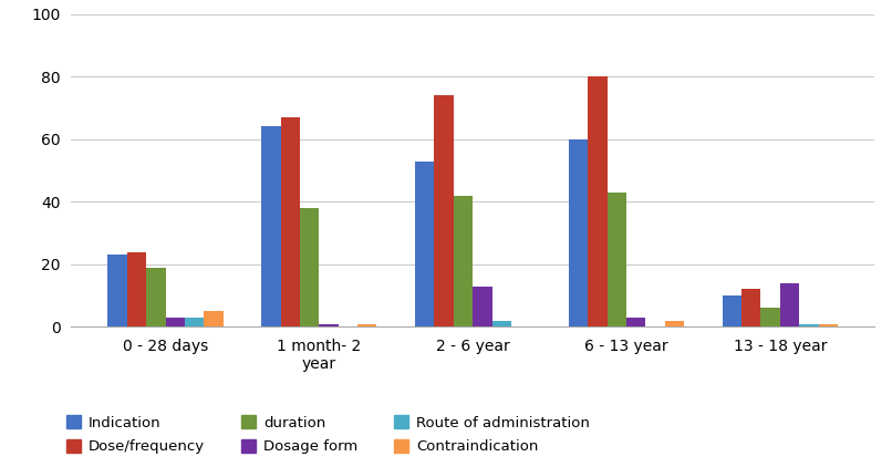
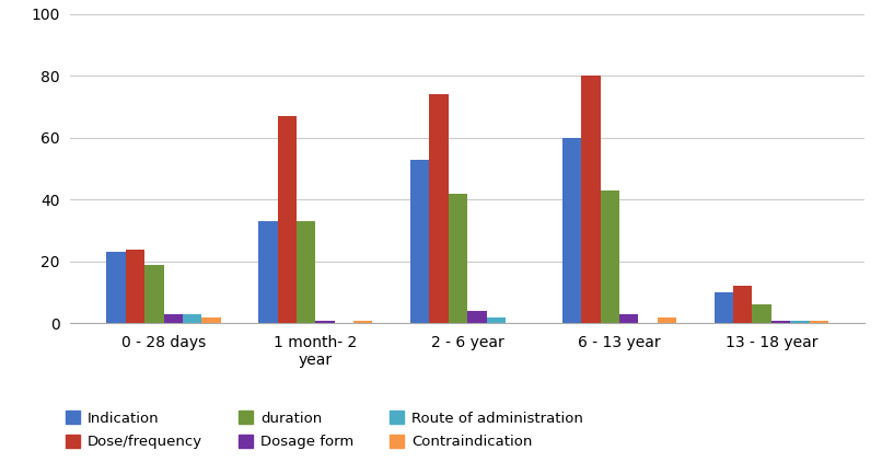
Contraindication/0 - 28 days: 5 -> 2
Indication/1 month- 2 year: 64 -> 33
duration/1 month- 2 year: 38 -> 33
Dosage form/2 - 6 year: 13 -> 4
Dosage form/13 - 18 year: 14 -> 1
